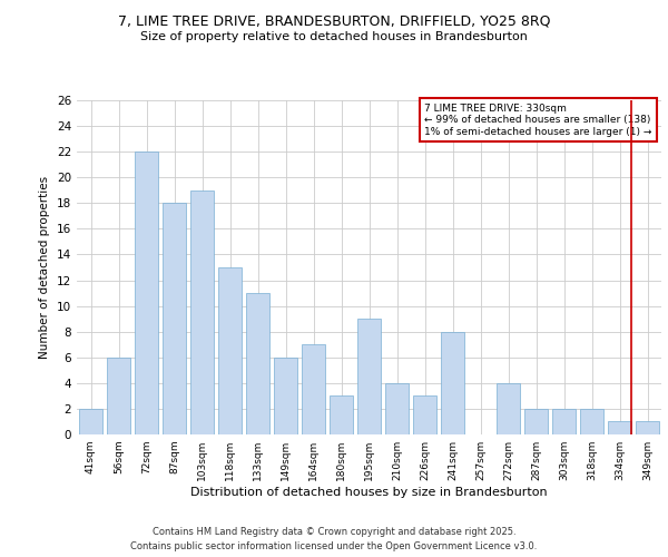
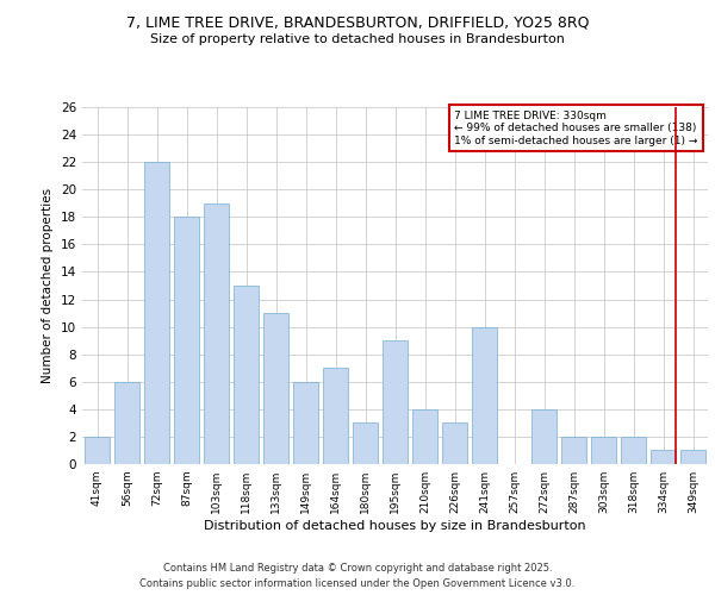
241sqm: 8 -> 10
